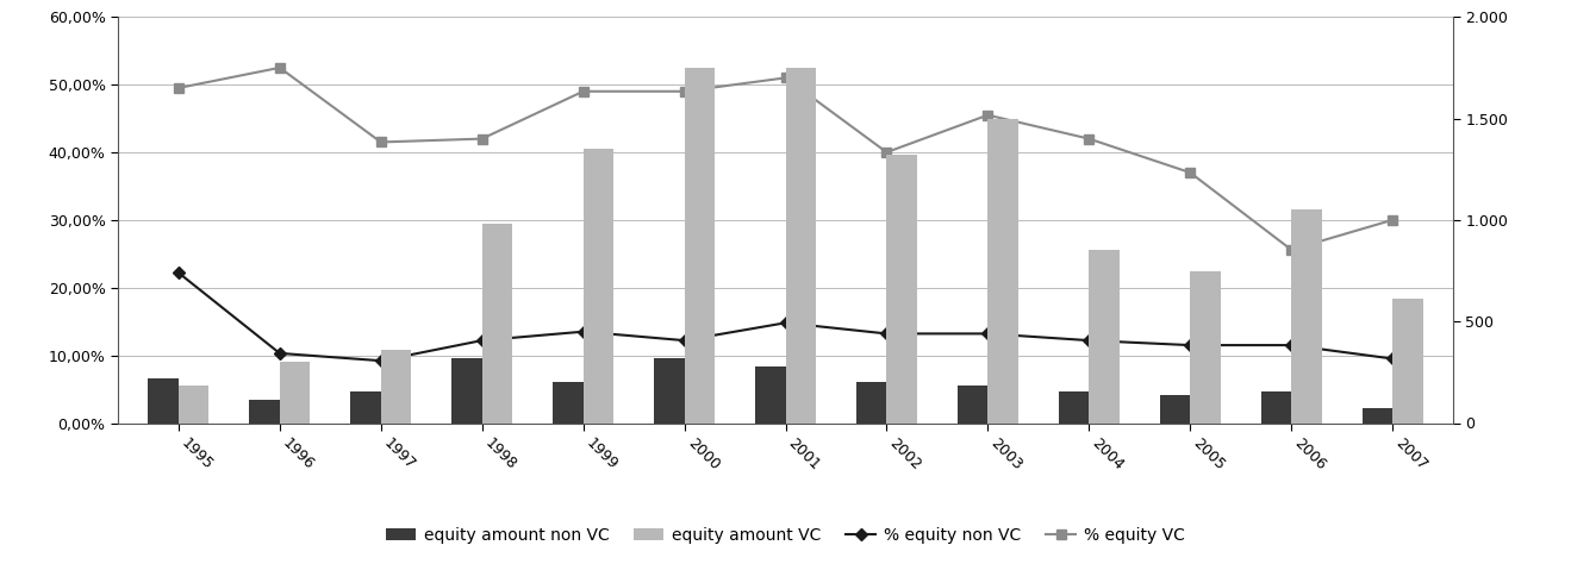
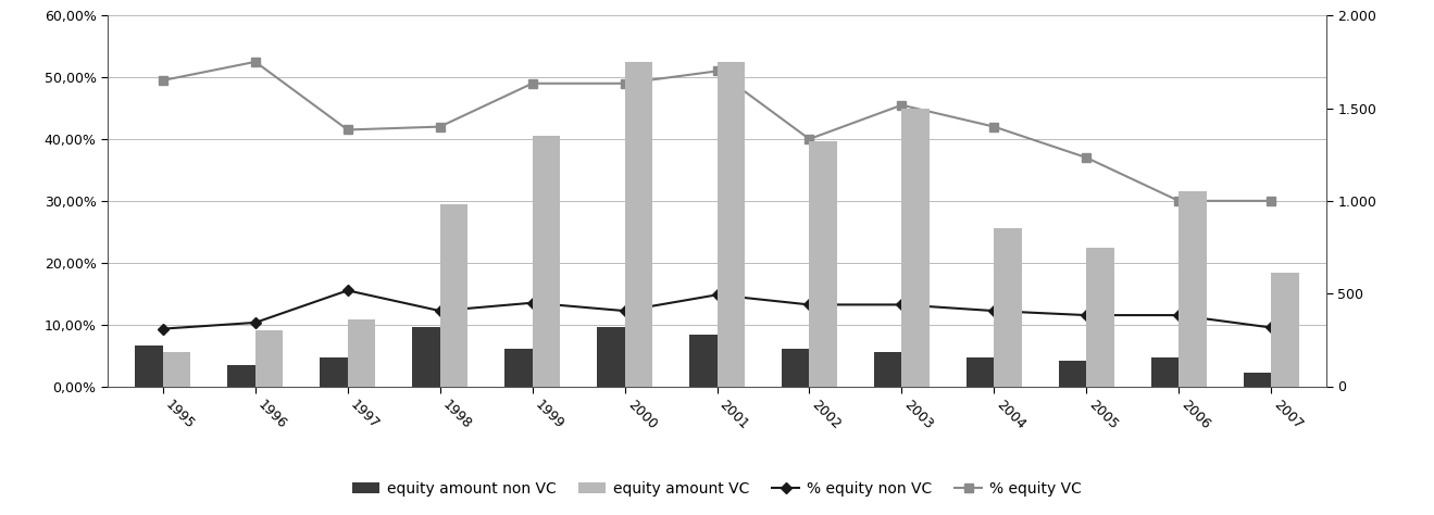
% equity non VC/1995: 22,2% -> 9,3%
% equity non VC/1997: 9,2% -> 15,5%
% equity VC/2006: 25,6% -> 30,0%
